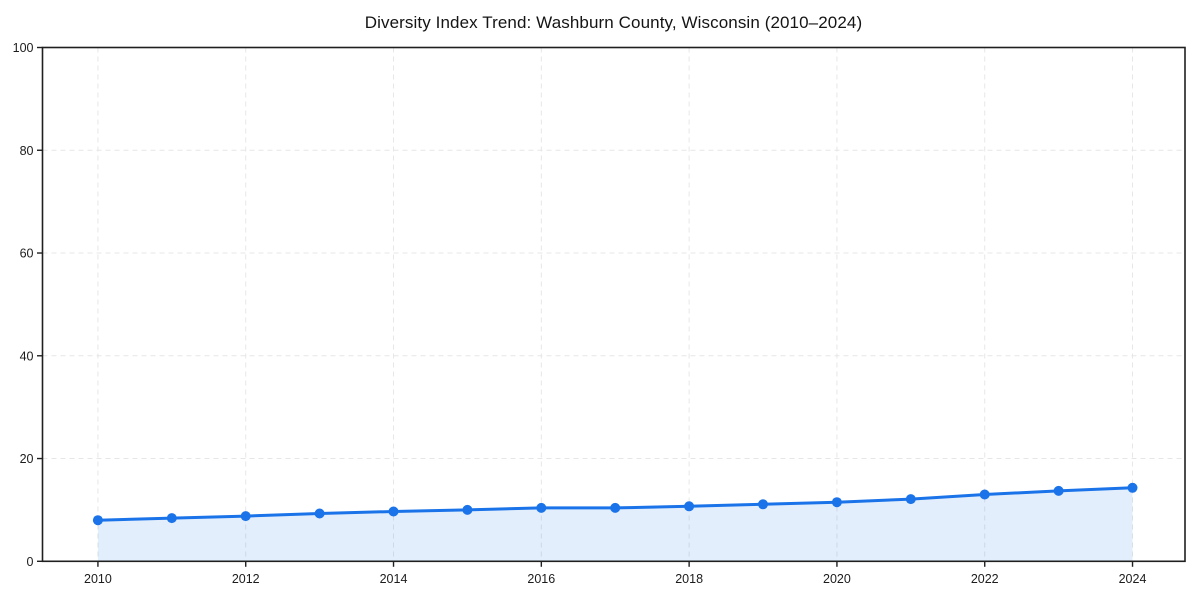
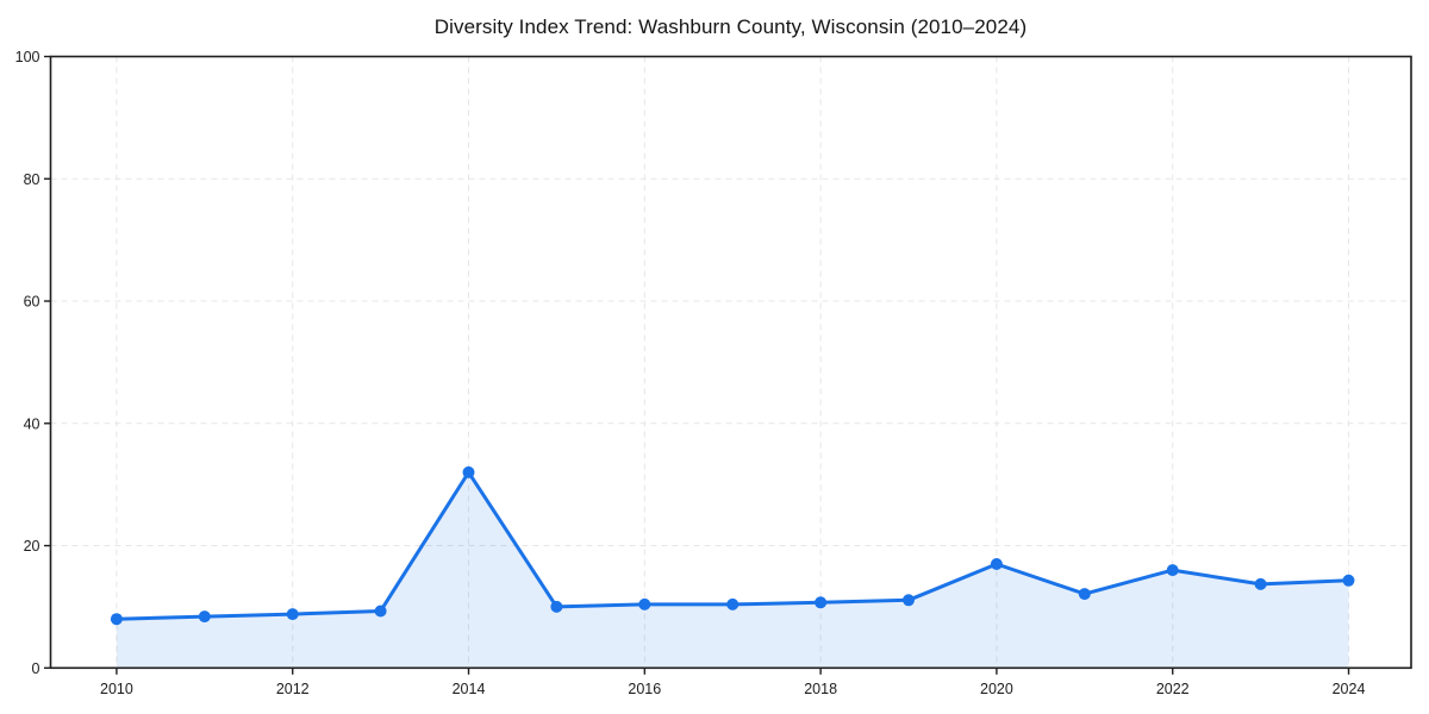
2014: 10 -> 32
2020: 12 -> 17
2022: 13 -> 16
